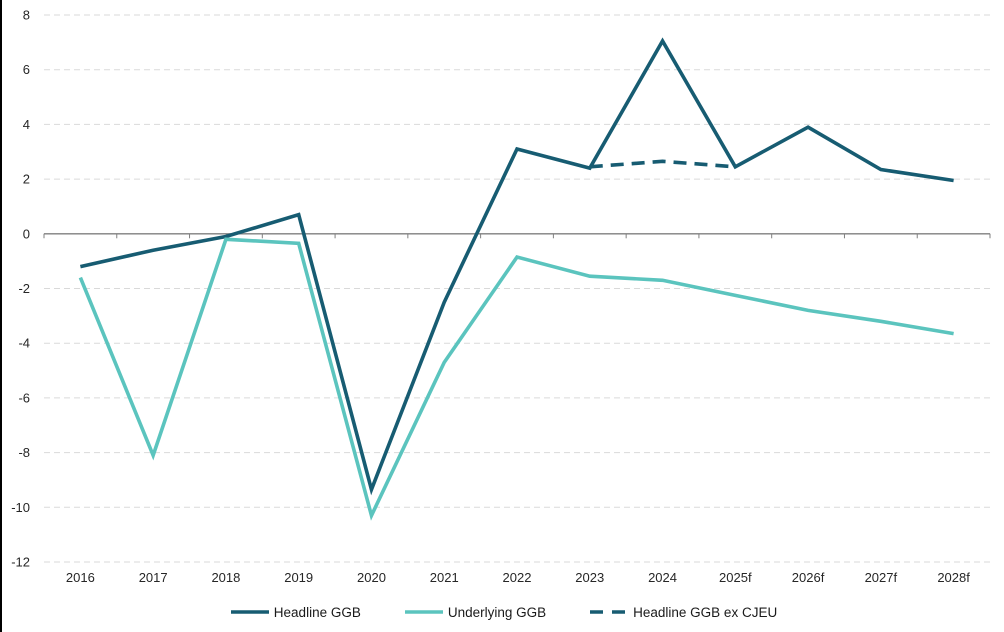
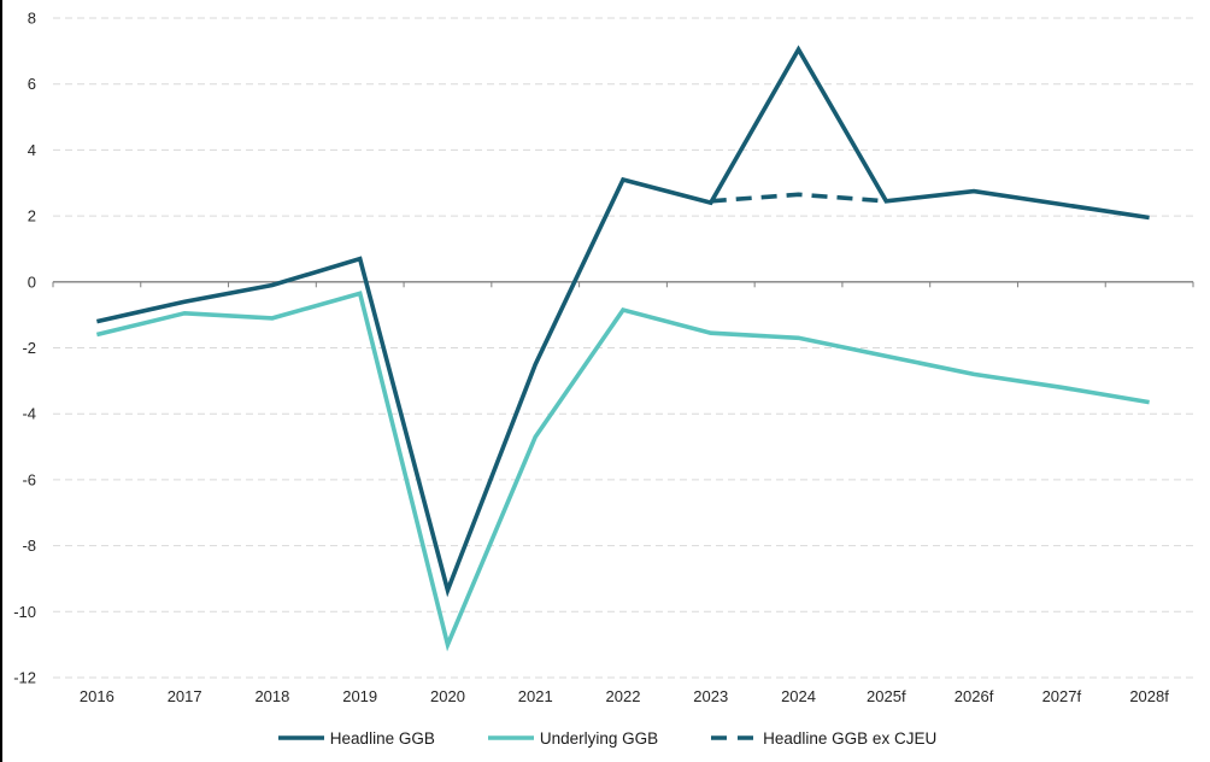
Underlying GGB/2017: -8.1 -> -0.9
Underlying GGB/2018: -0.2 -> -1.1
Underlying GGB/2020: -10.3 -> -11.0
Headline GGB/2026f: 3.9 -> 2.8
